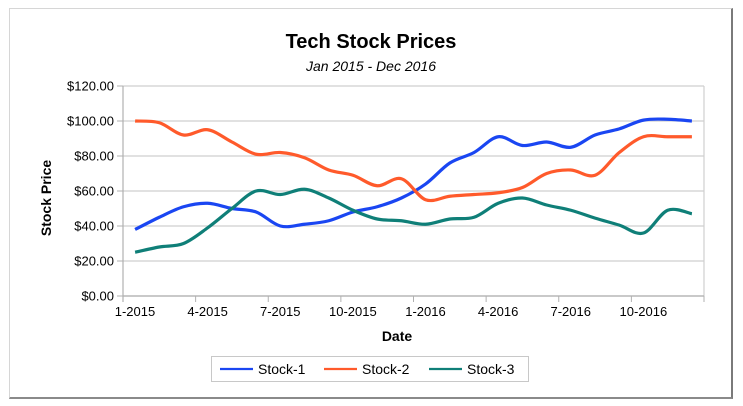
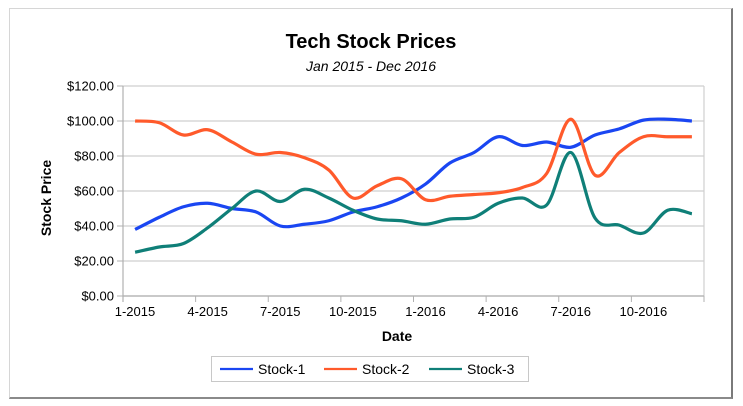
Stock-3/7-2015: $58 -> $54
Stock-2/10-2015: $69 -> $56
Stock-2/7-2016: $72 -> $101
Stock-3/7-2016: $49 -> $82
